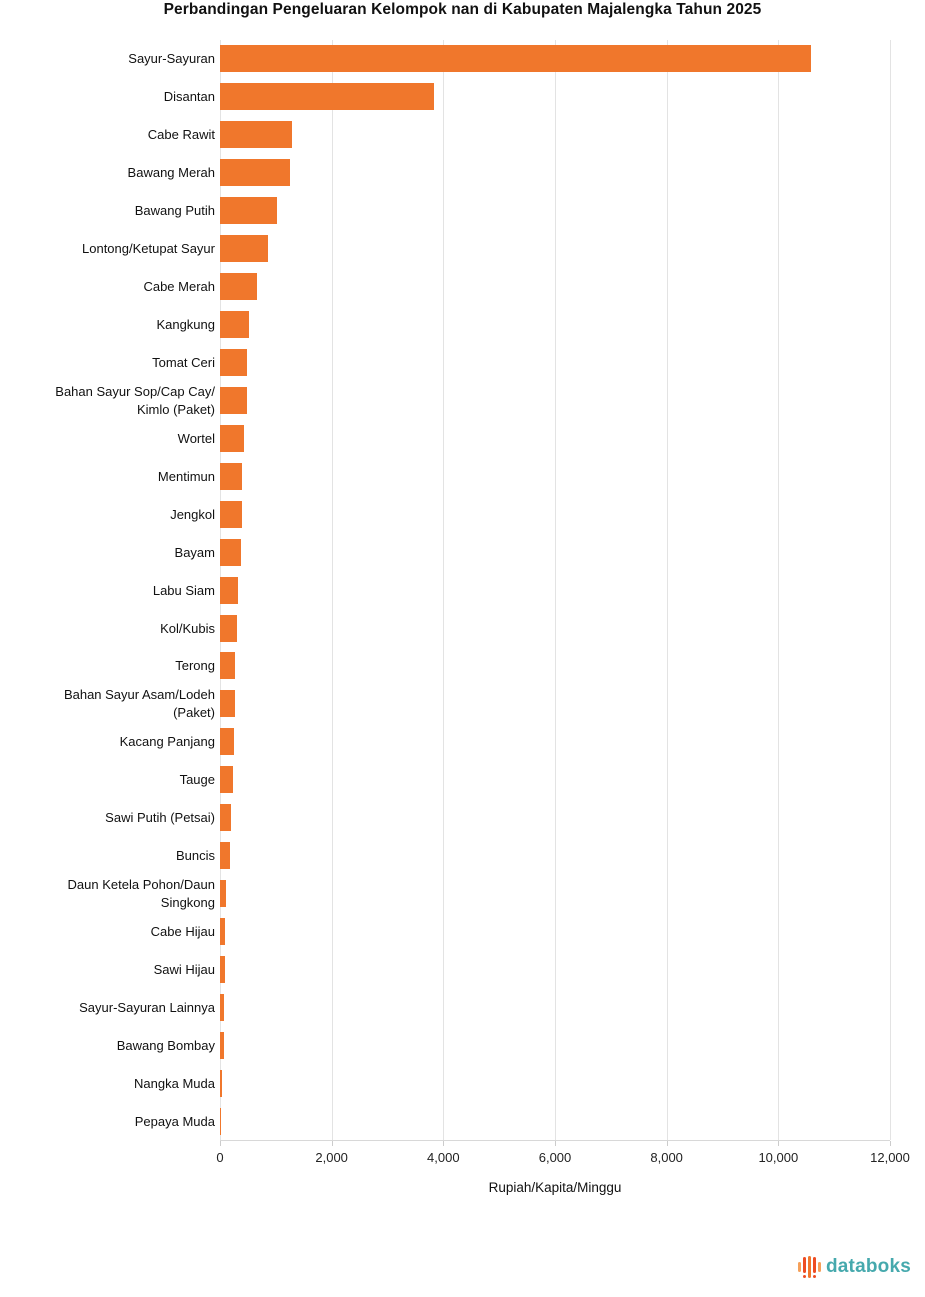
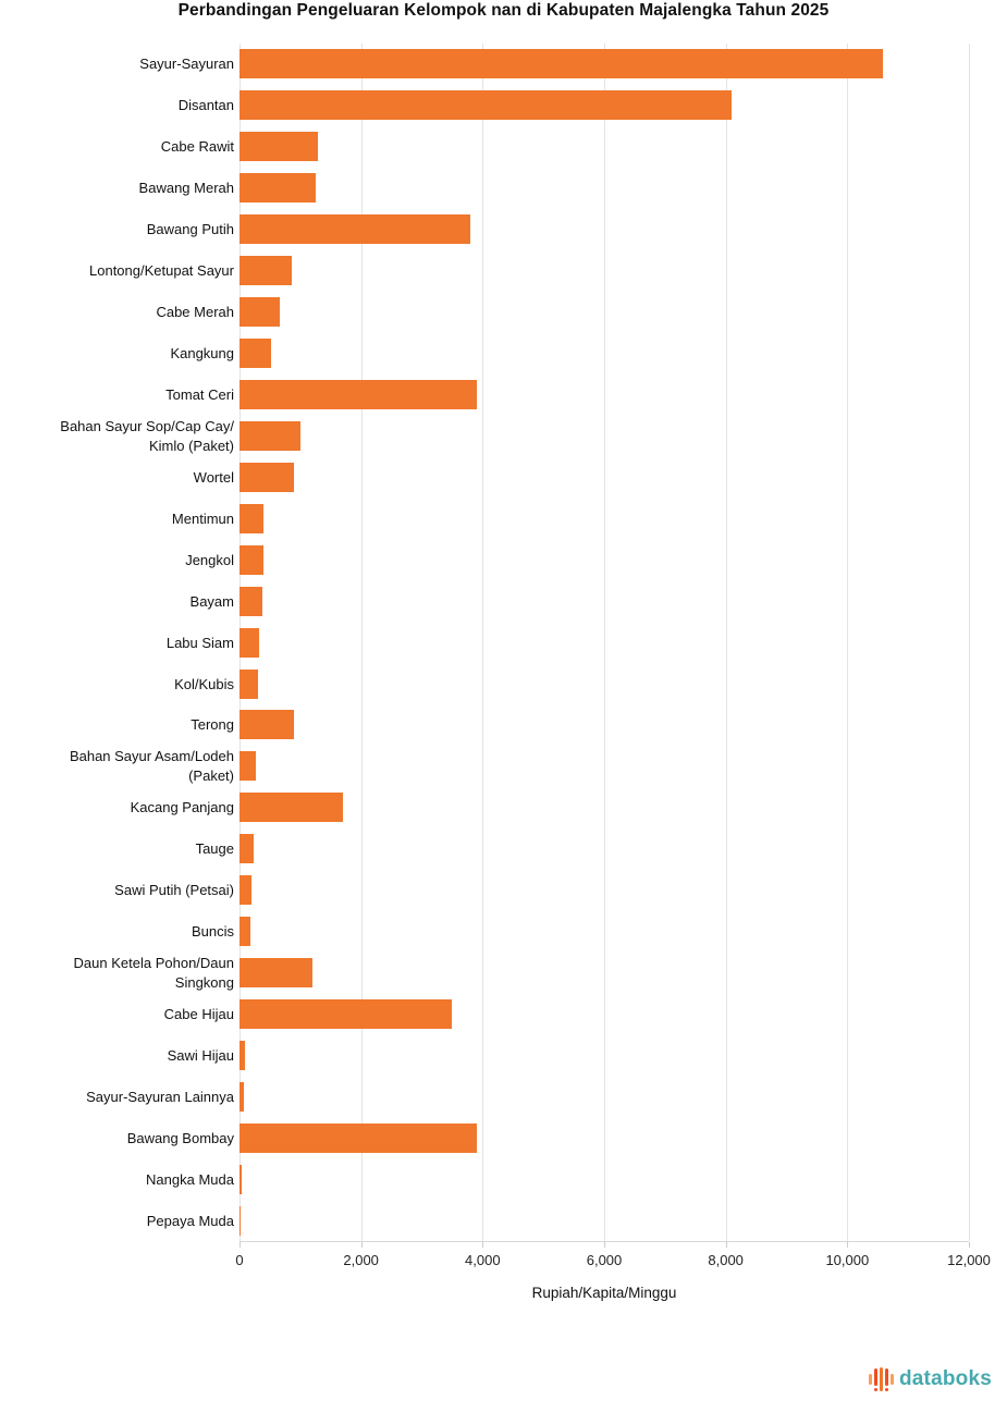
Disantan: 3800 -> 8100
Bawang Putih: 1000 -> 3800
Tomat Ceri: 500 -> 3900
Bahan Sayur Sop/Cap Cay/ Kimlo (Paket): 500 -> 1000
Wortel: 400 -> 900
Terong: 300 -> 900
Kacang Panjang: 200 -> 1700
Daun Ketela Pohon/Daun Singkong: 100 -> 1200
Cabe Hijau: 100 -> 3500
Bawang Bombay: 100 -> 3900
